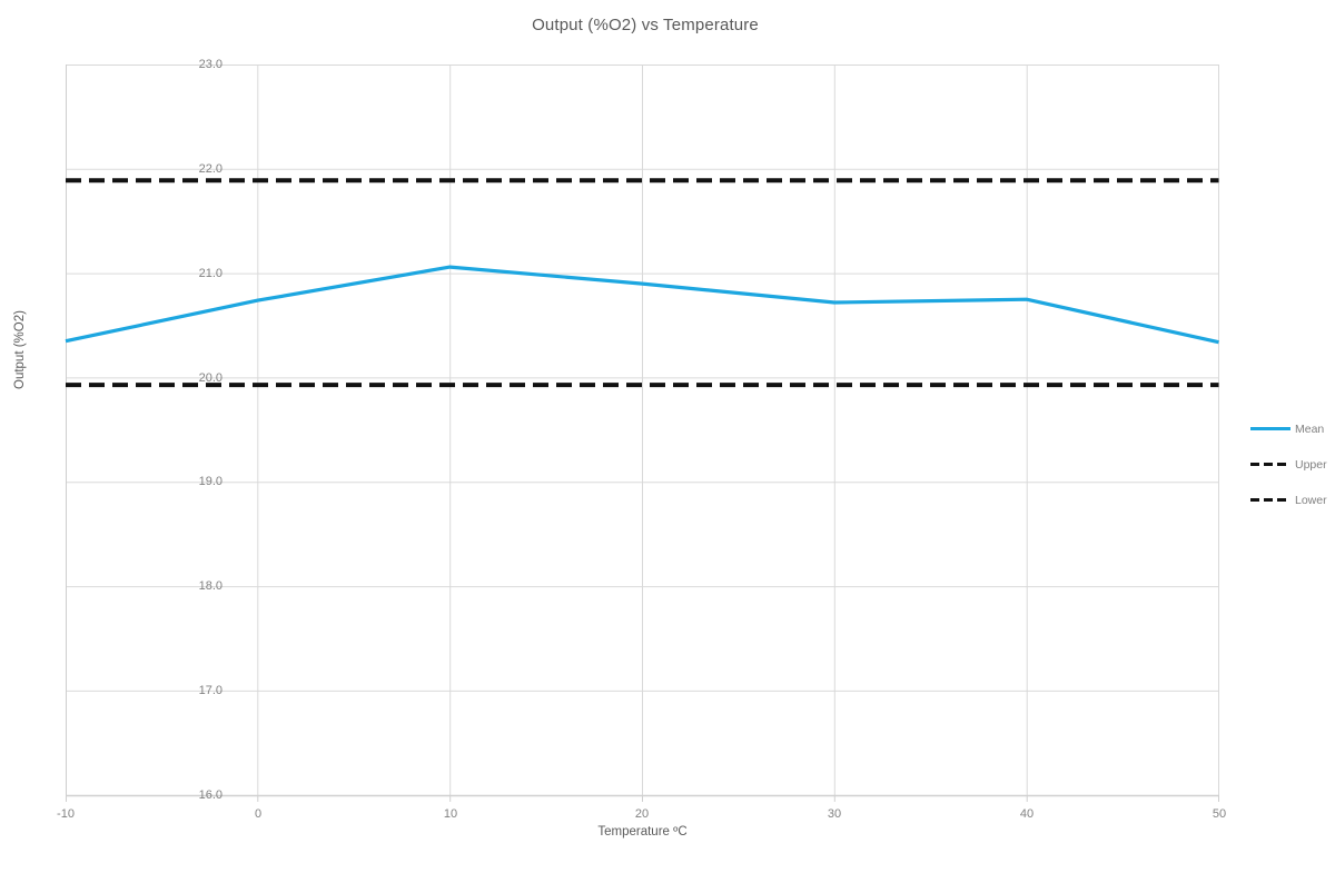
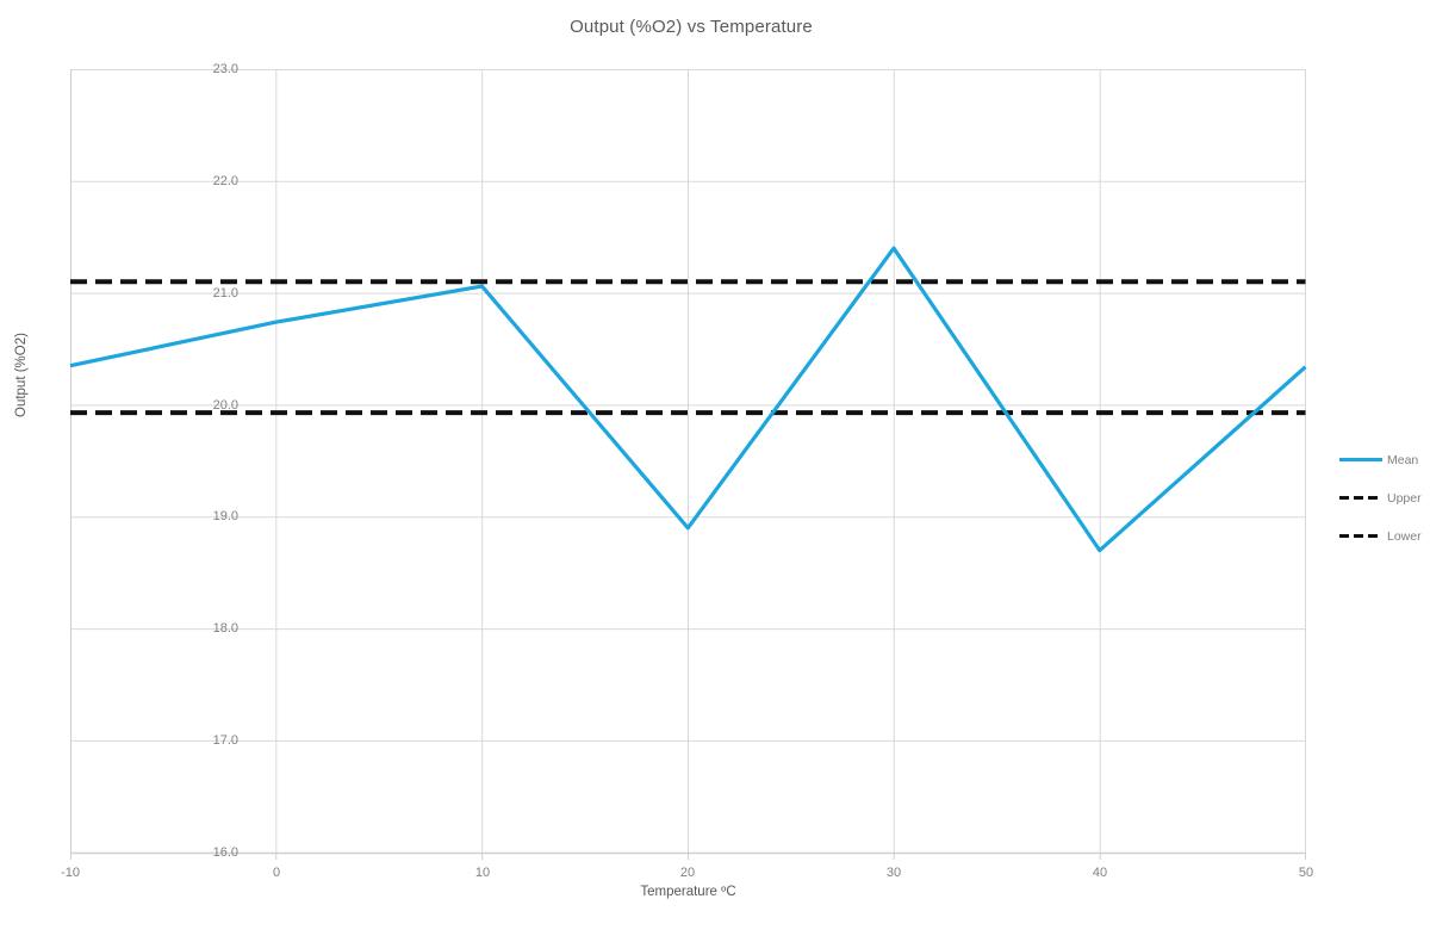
Upper/-10: 21.9 -> 21.1
Upper/0: 21.9 -> 21.5
Lower/10: 19.9 -> 19.0
Mean/20: 20.9 -> 18.9
Mean/30: 20.7 -> 21.4
Mean/40: 20.8 -> 18.7
Upper/40: 21.9 -> 19.4
Lower/40: 19.9 -> 20.6
